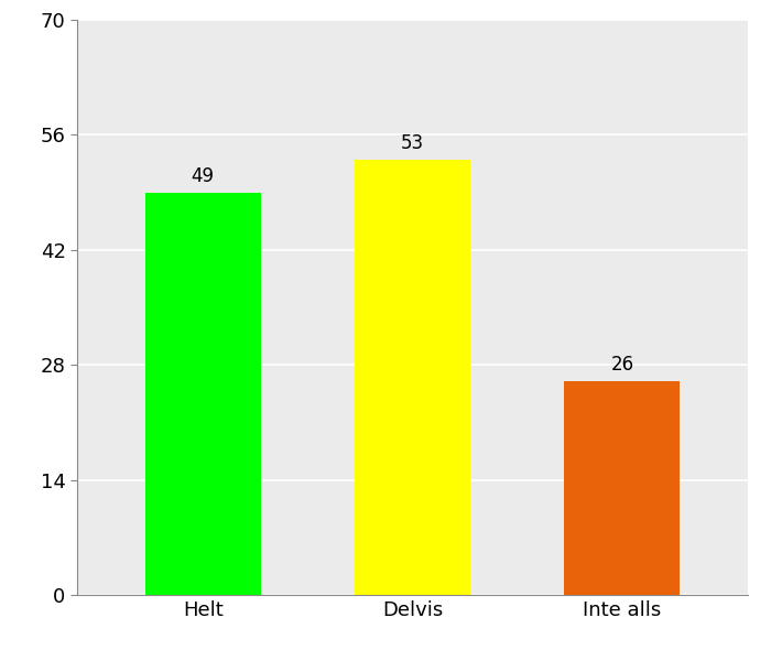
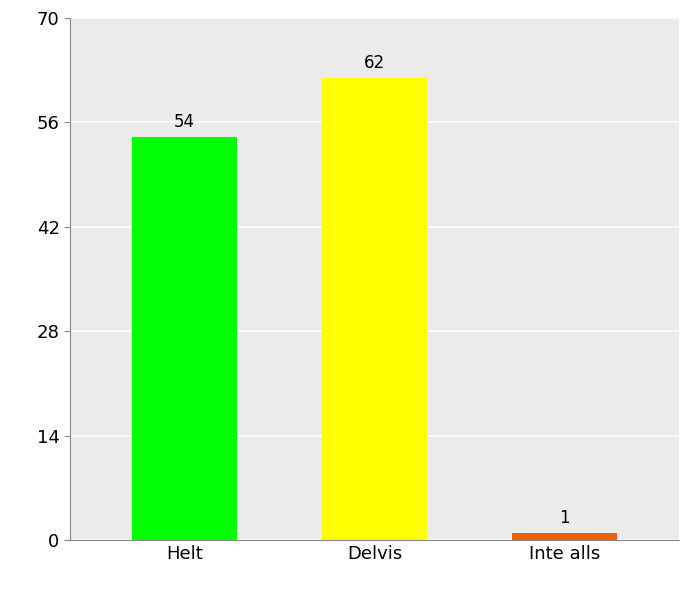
Helt: 49 -> 54
Delvis: 53 -> 62
Inte alls: 26 -> 1
